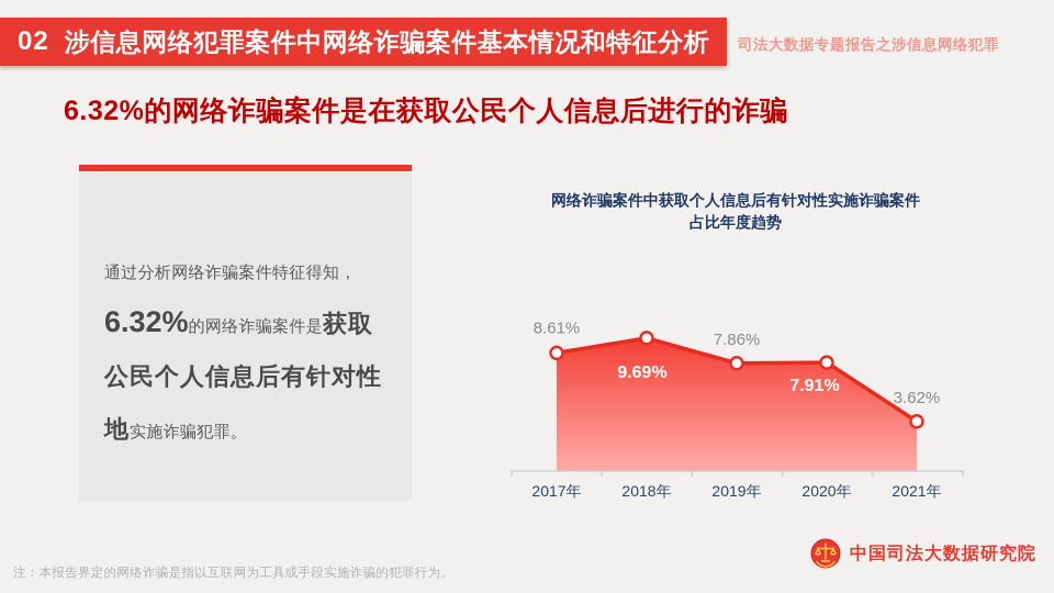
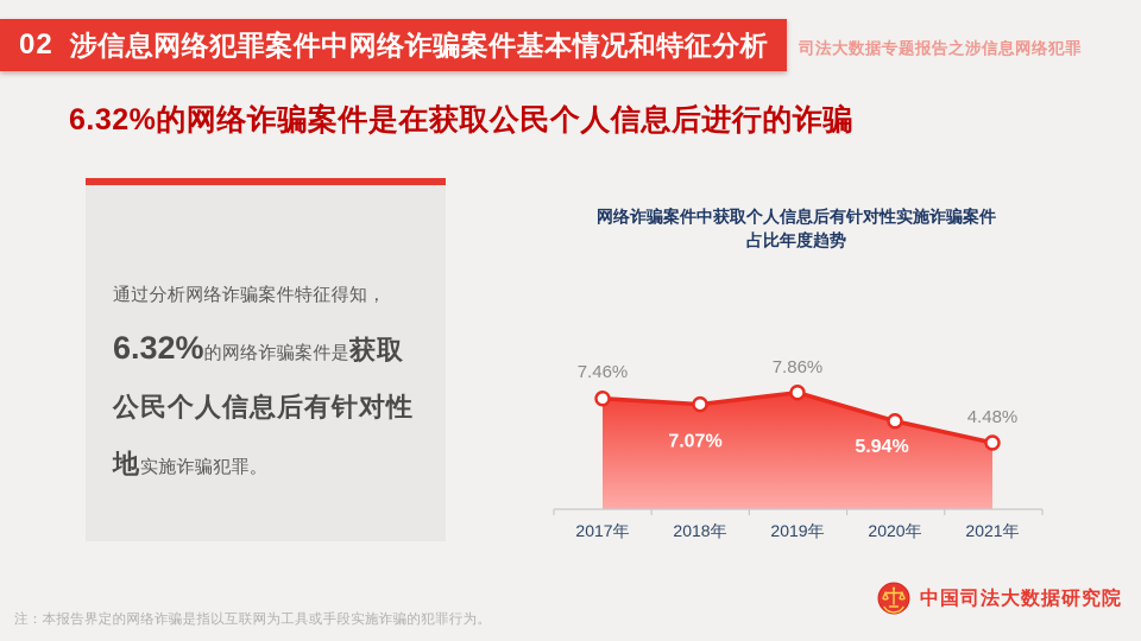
2017年: 8.61% -> 7.46%
2018年: 9.69% -> 7.07%
2020年: 7.91% -> 5.94%
2021年: 3.62% -> 4.48%
